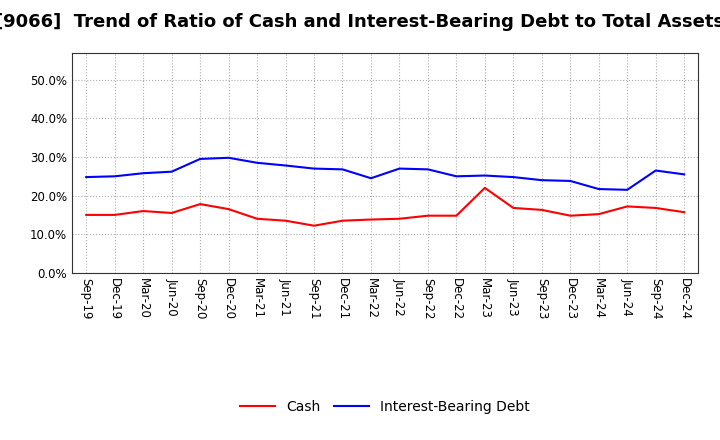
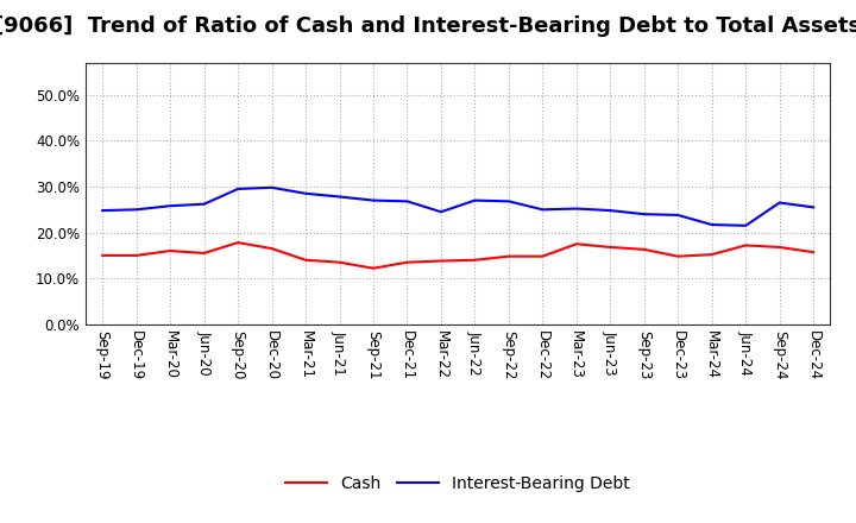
Cash/Mar-23: 22.0% -> 17.5%
